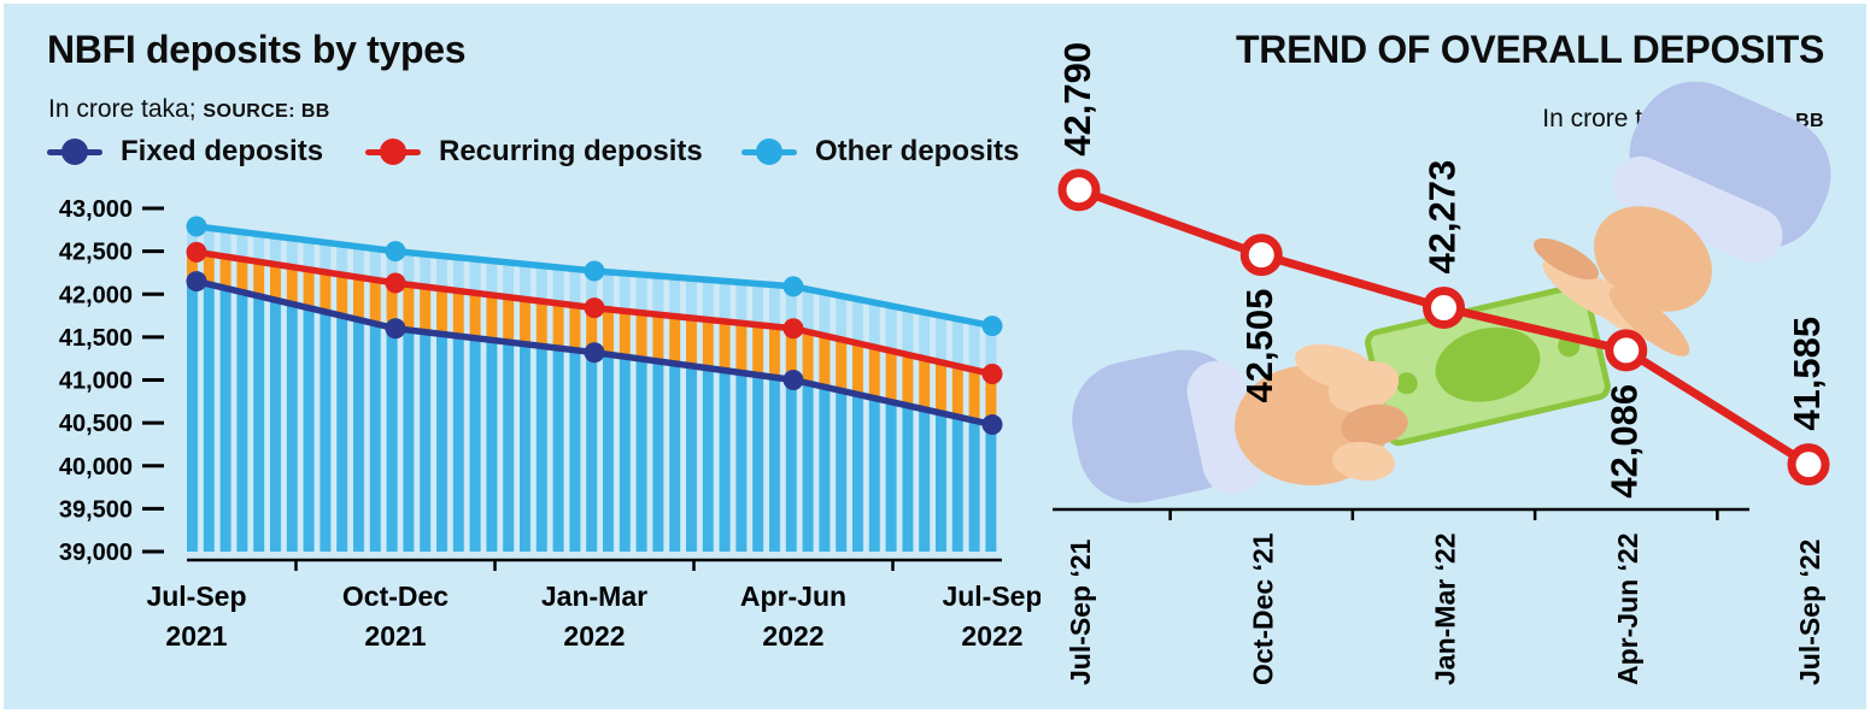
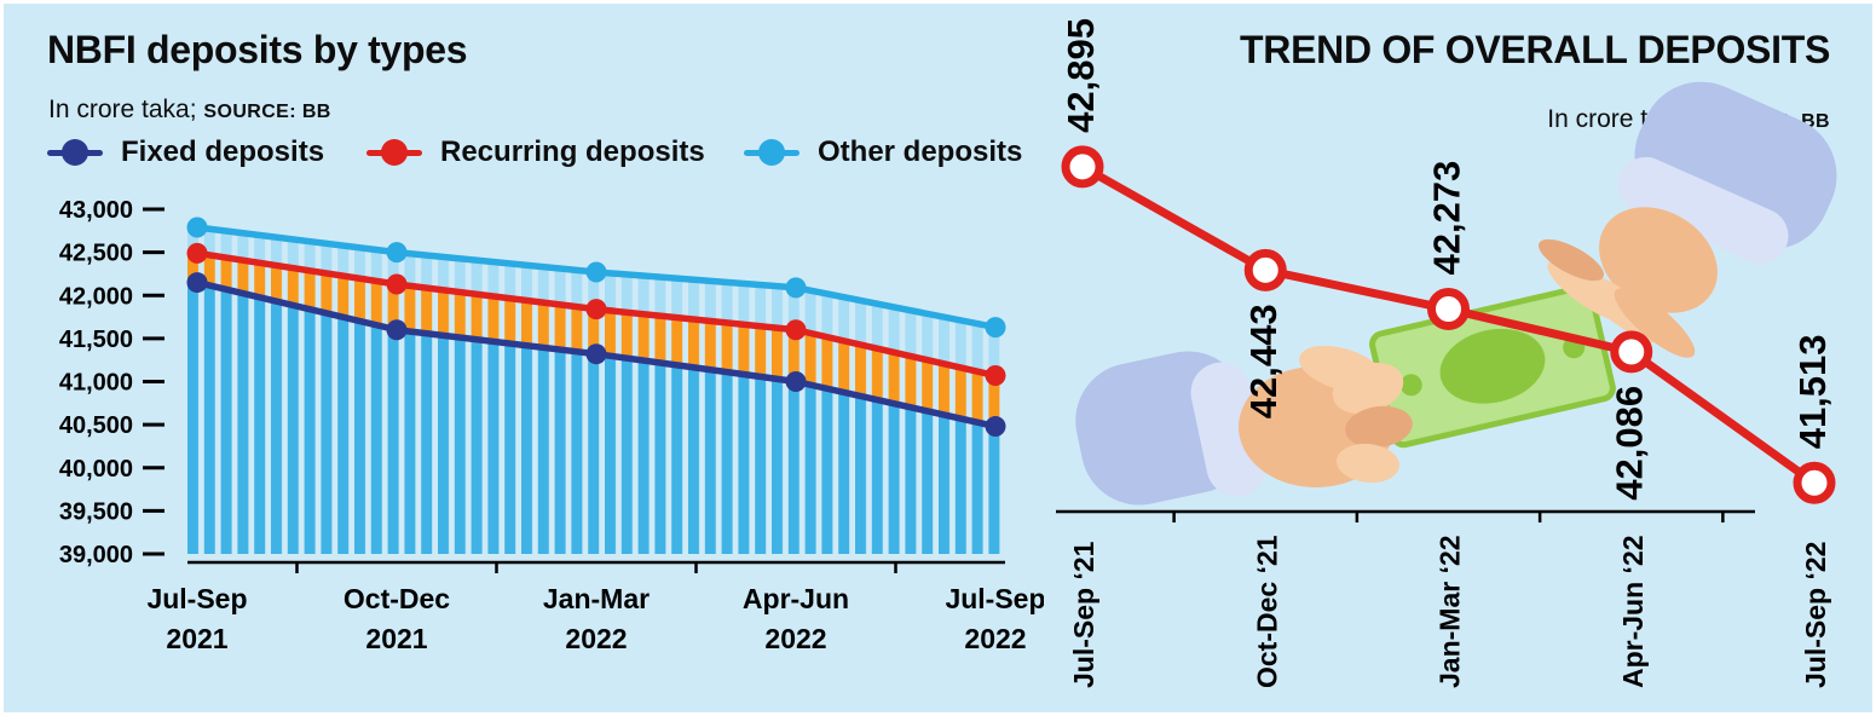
TREND OF OVERALL DEPOSITS/Jul-Sep ‘21: 42,790 -> 42,895
TREND OF OVERALL DEPOSITS/Oct-Dec ‘21: 42,505 -> 42,443
TREND OF OVERALL DEPOSITS/Jul-Sep ‘22: 41,585 -> 41,513
